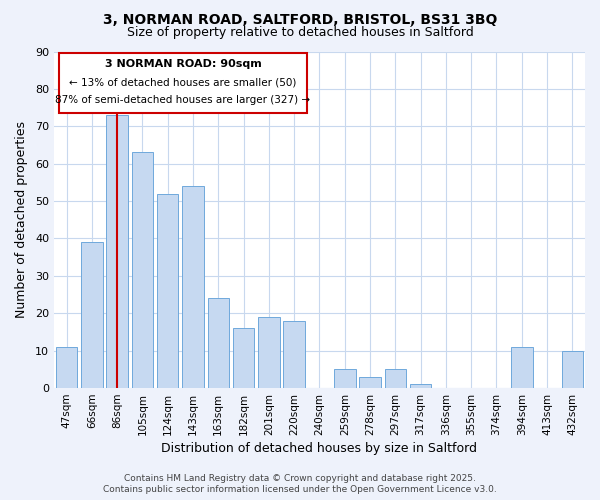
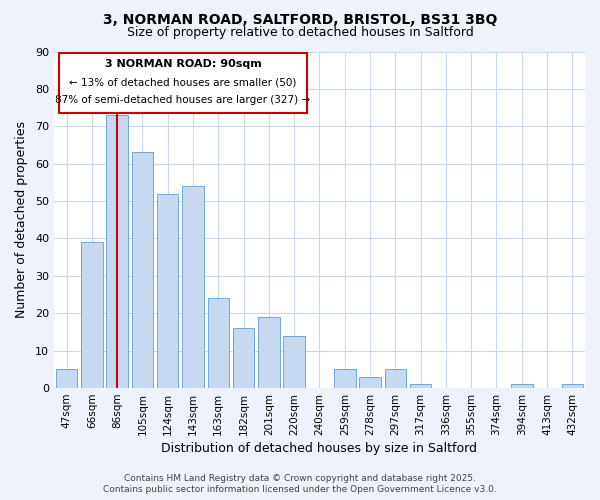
47sqm: 11 -> 5
220sqm: 18 -> 14
394sqm: 11 -> 1
432sqm: 10 -> 1
